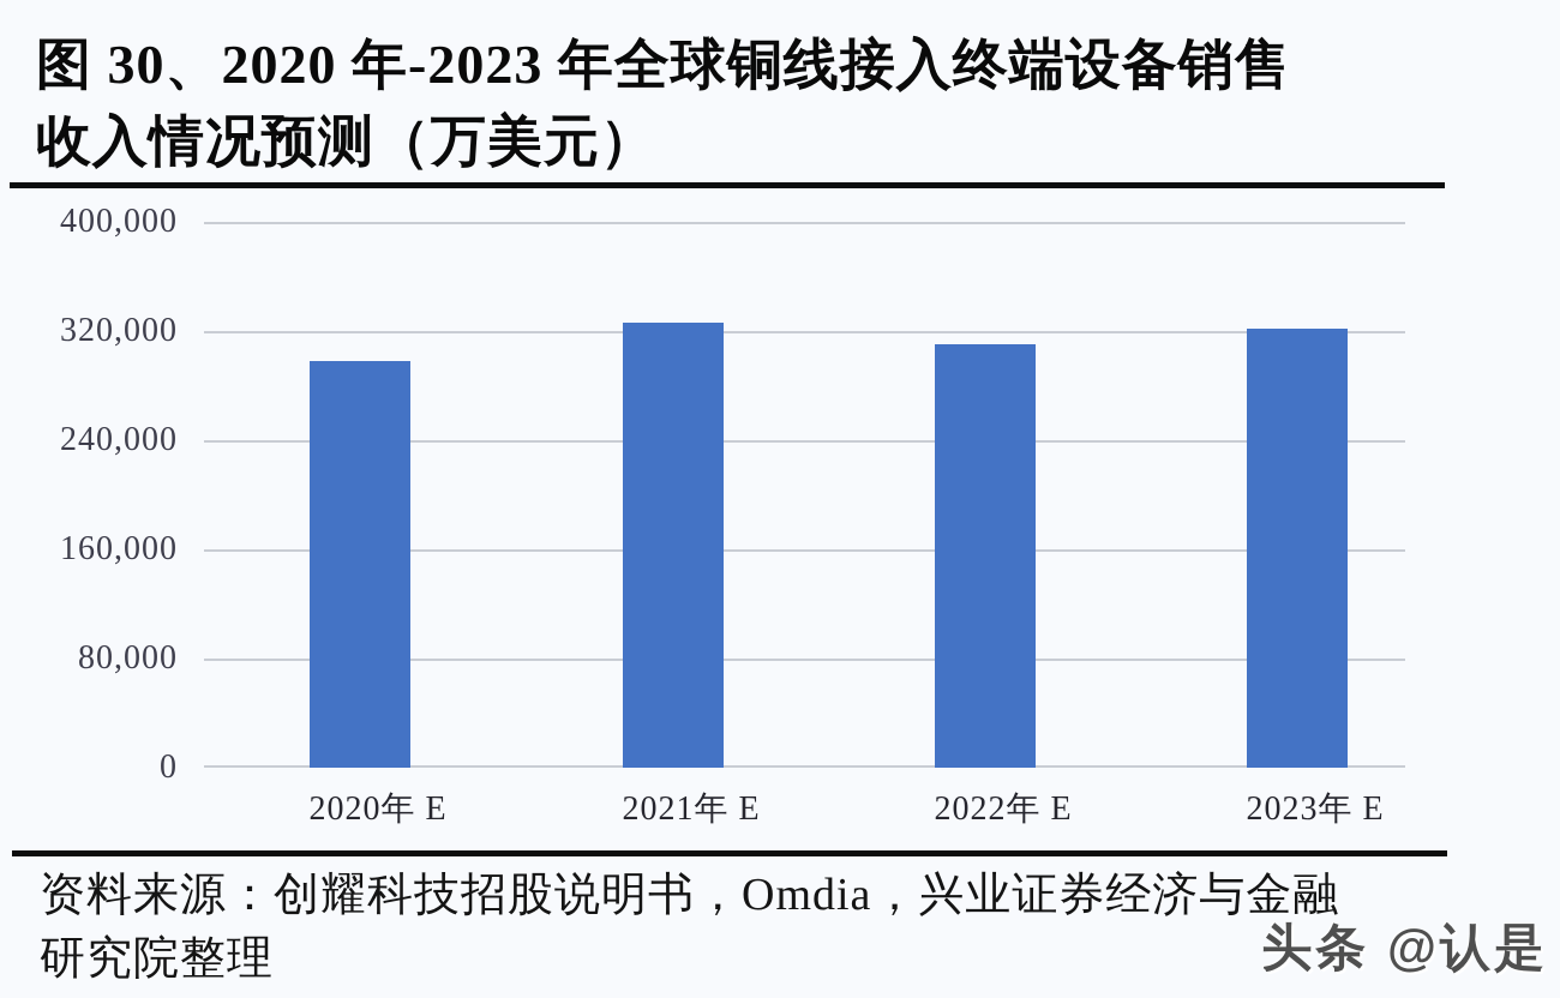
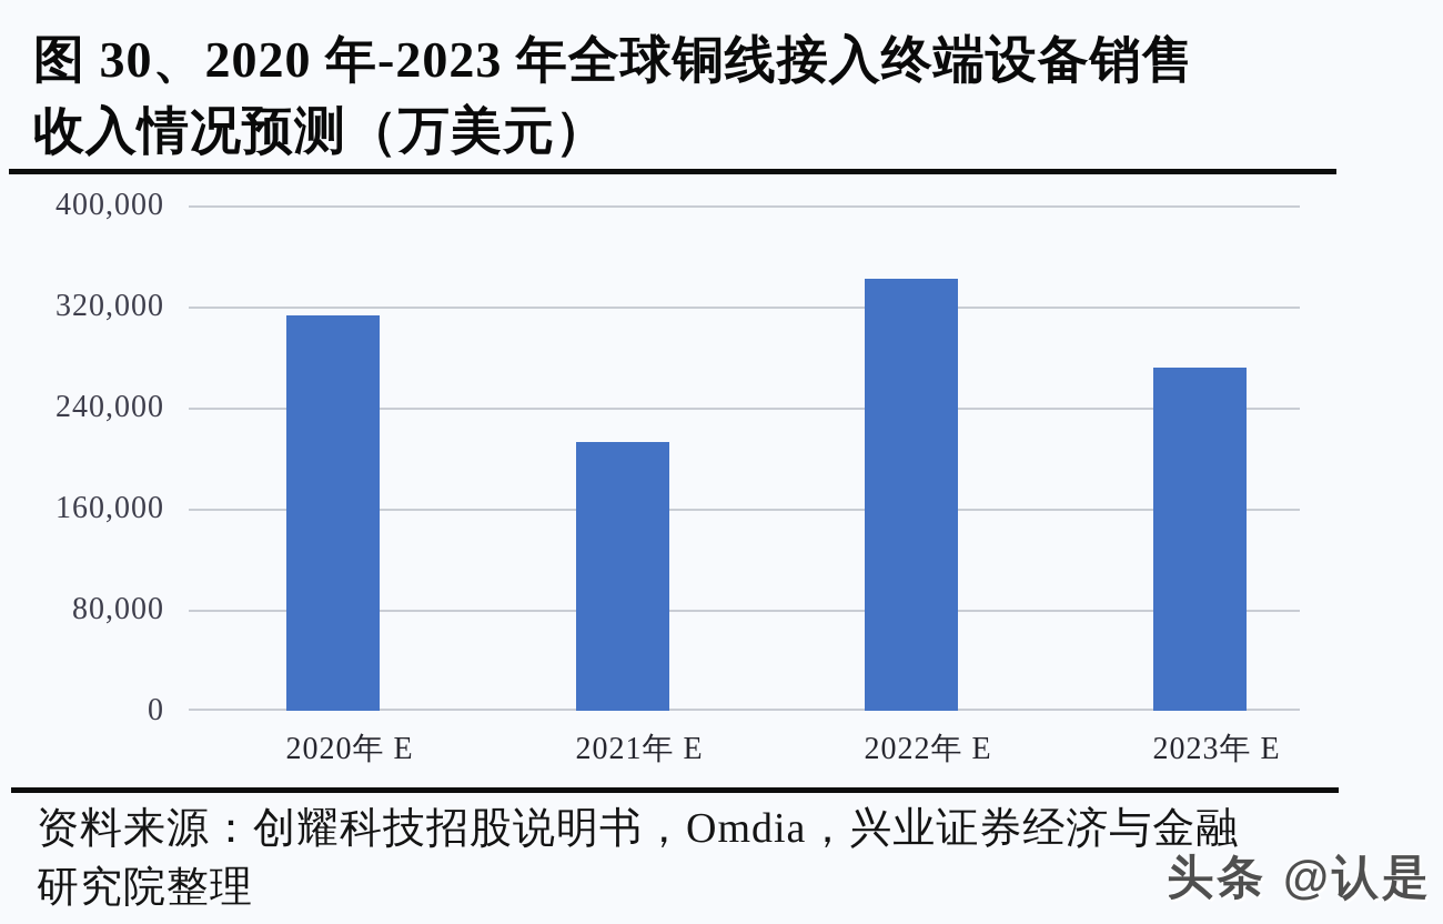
2020年 E: 298000 -> 313000
2021年 E: 326000 -> 213000
2022年 E: 310000 -> 342000
2023年 E: 322000 -> 272000
